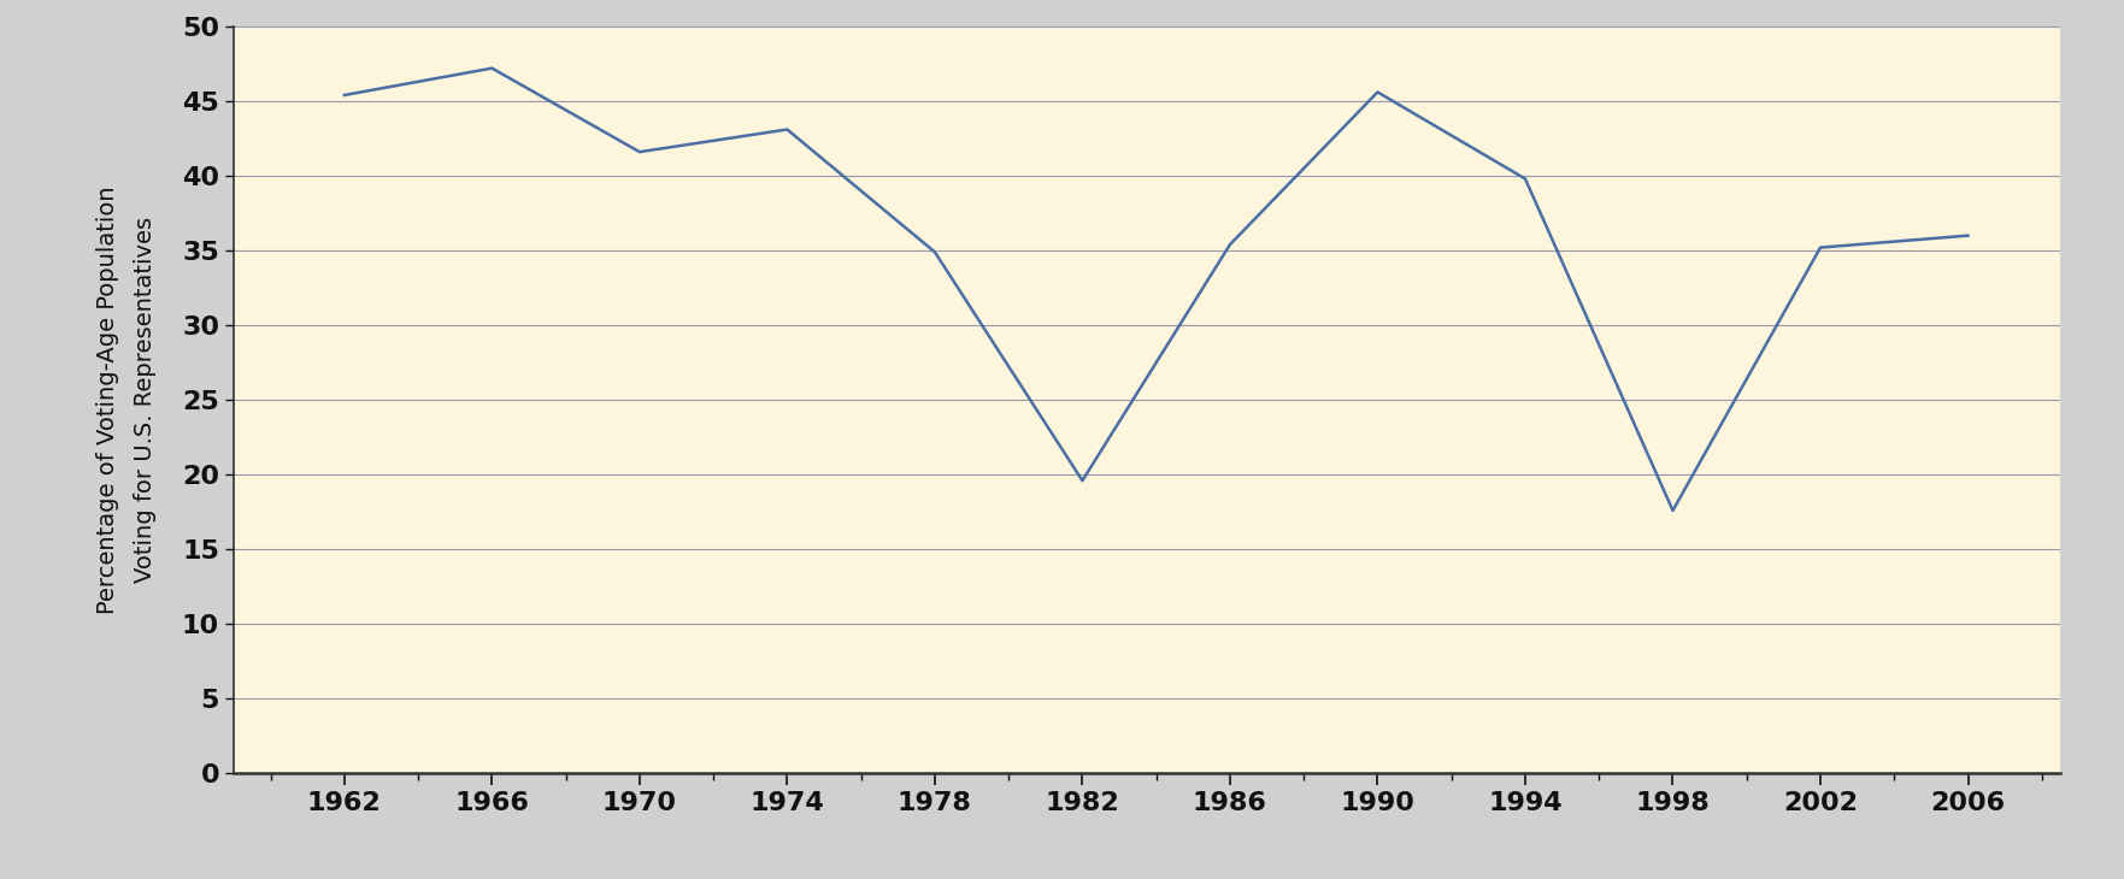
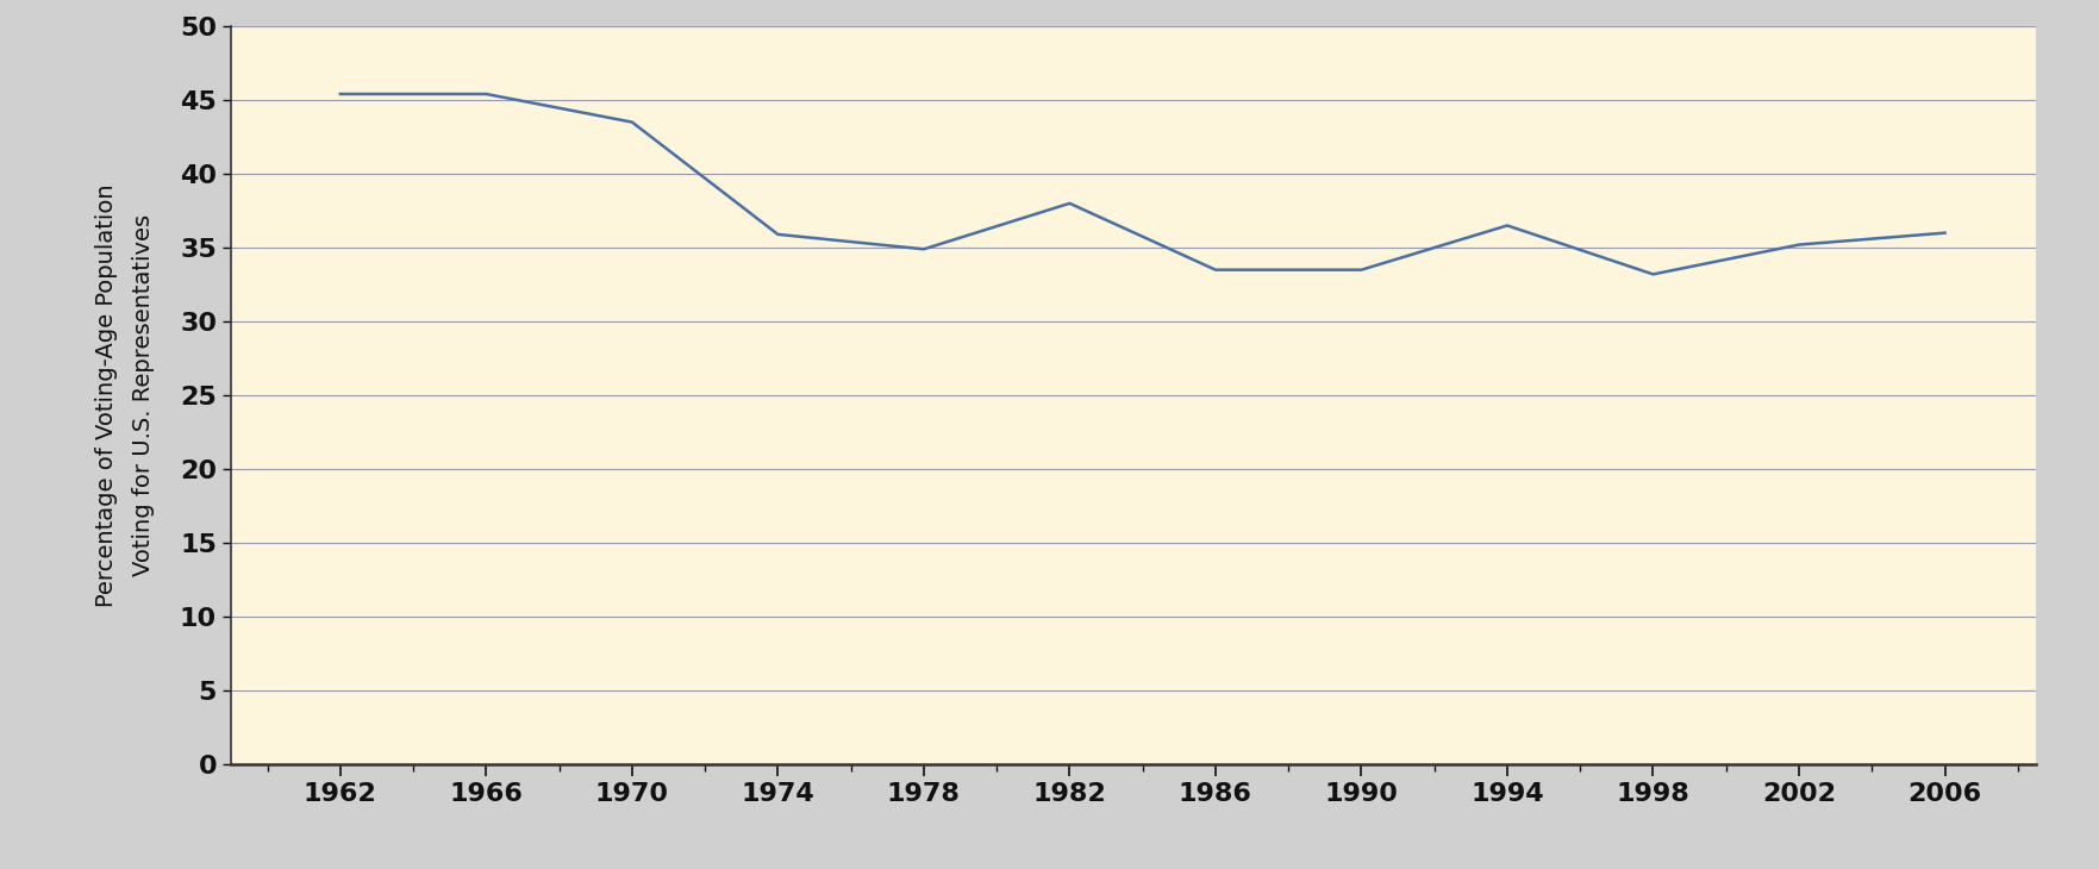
1966: 47.2 -> 45.4
1970: 41.6 -> 43.5
1974: 43.1 -> 35.9
1982: 19.6 -> 38.0
1986: 35.4 -> 33.5
1990: 45.6 -> 33.5
1994: 39.8 -> 36.5
1998: 17.6 -> 33.2
